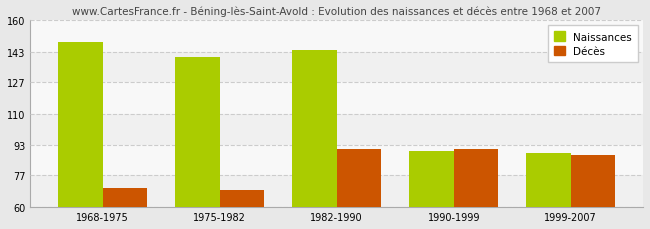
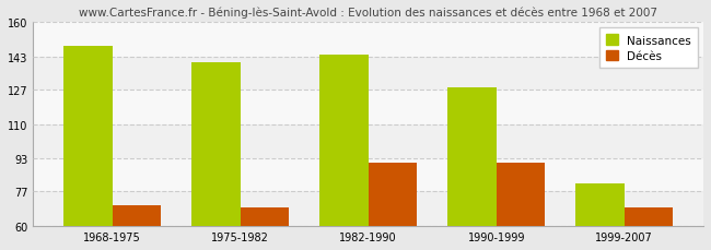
Naissances/1990-1999: 90 -> 128
Naissances/1999-2007: 89 -> 81
Décès/1999-2007: 88 -> 69
